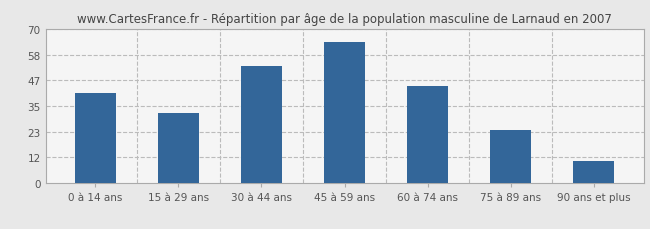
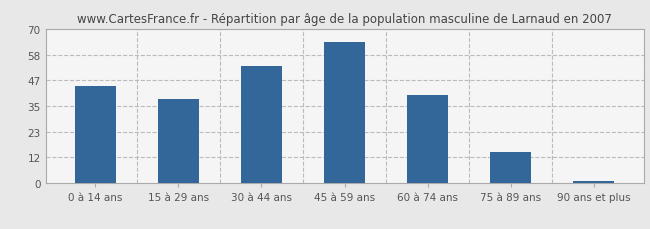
0 à 14 ans: 41 -> 44
15 à 29 ans: 32 -> 38
60 à 74 ans: 44 -> 40
75 à 89 ans: 24 -> 14
90 ans et plus: 10 -> 1
